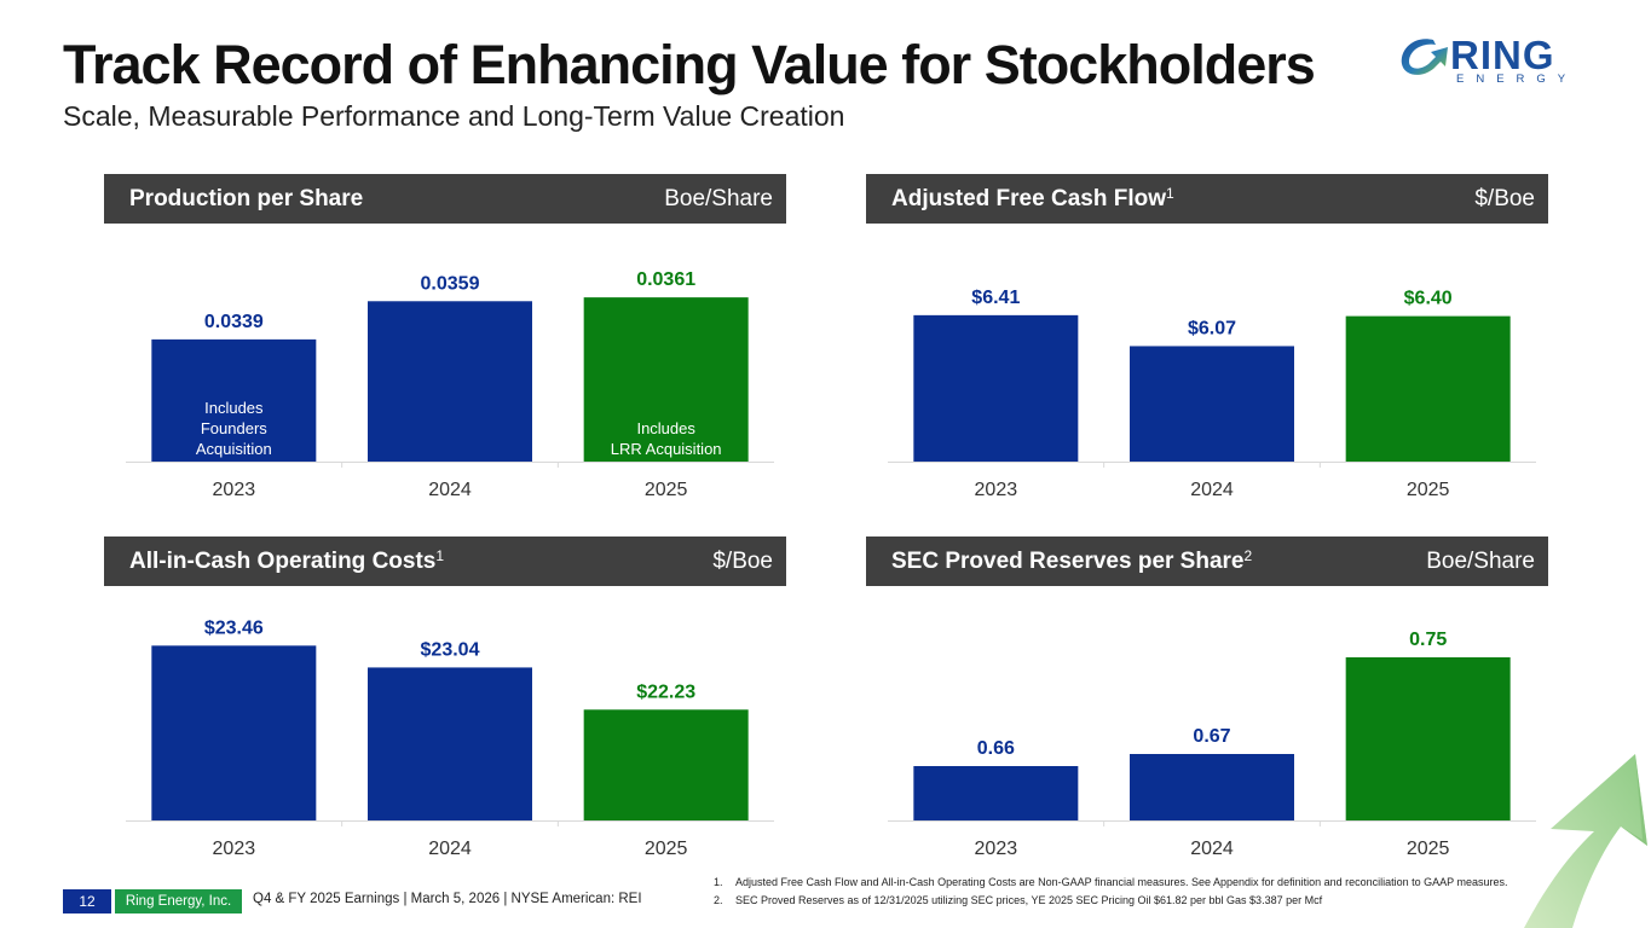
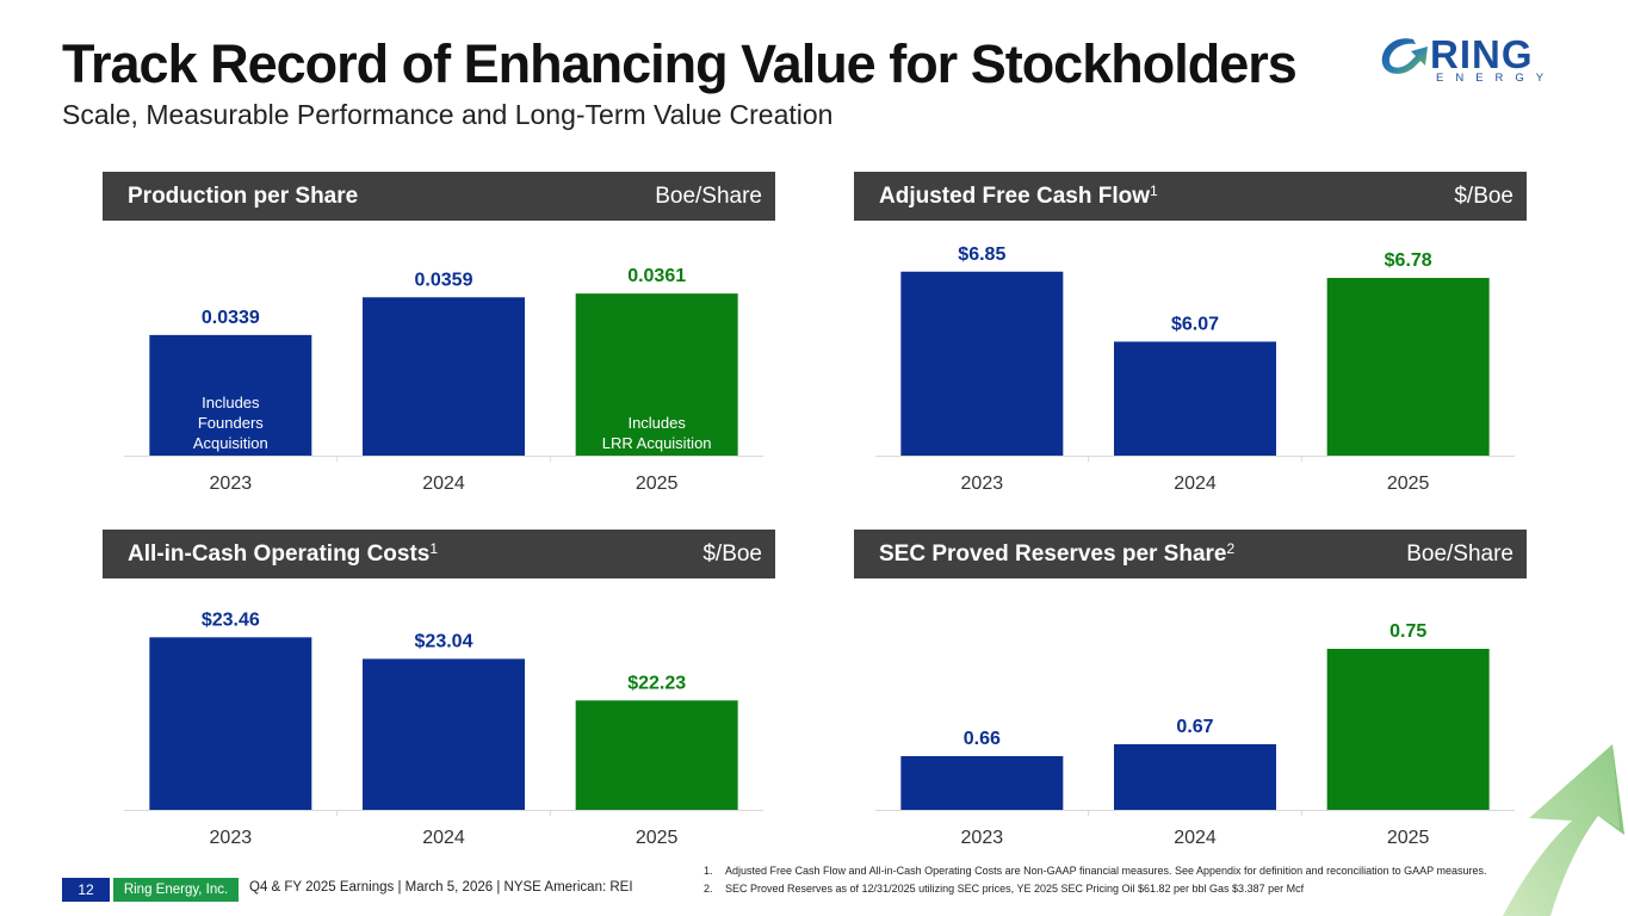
Adjusted Free Cash Flow/2023: $6.41 -> $6.85
Adjusted Free Cash Flow/2025: $6.40 -> $6.78
